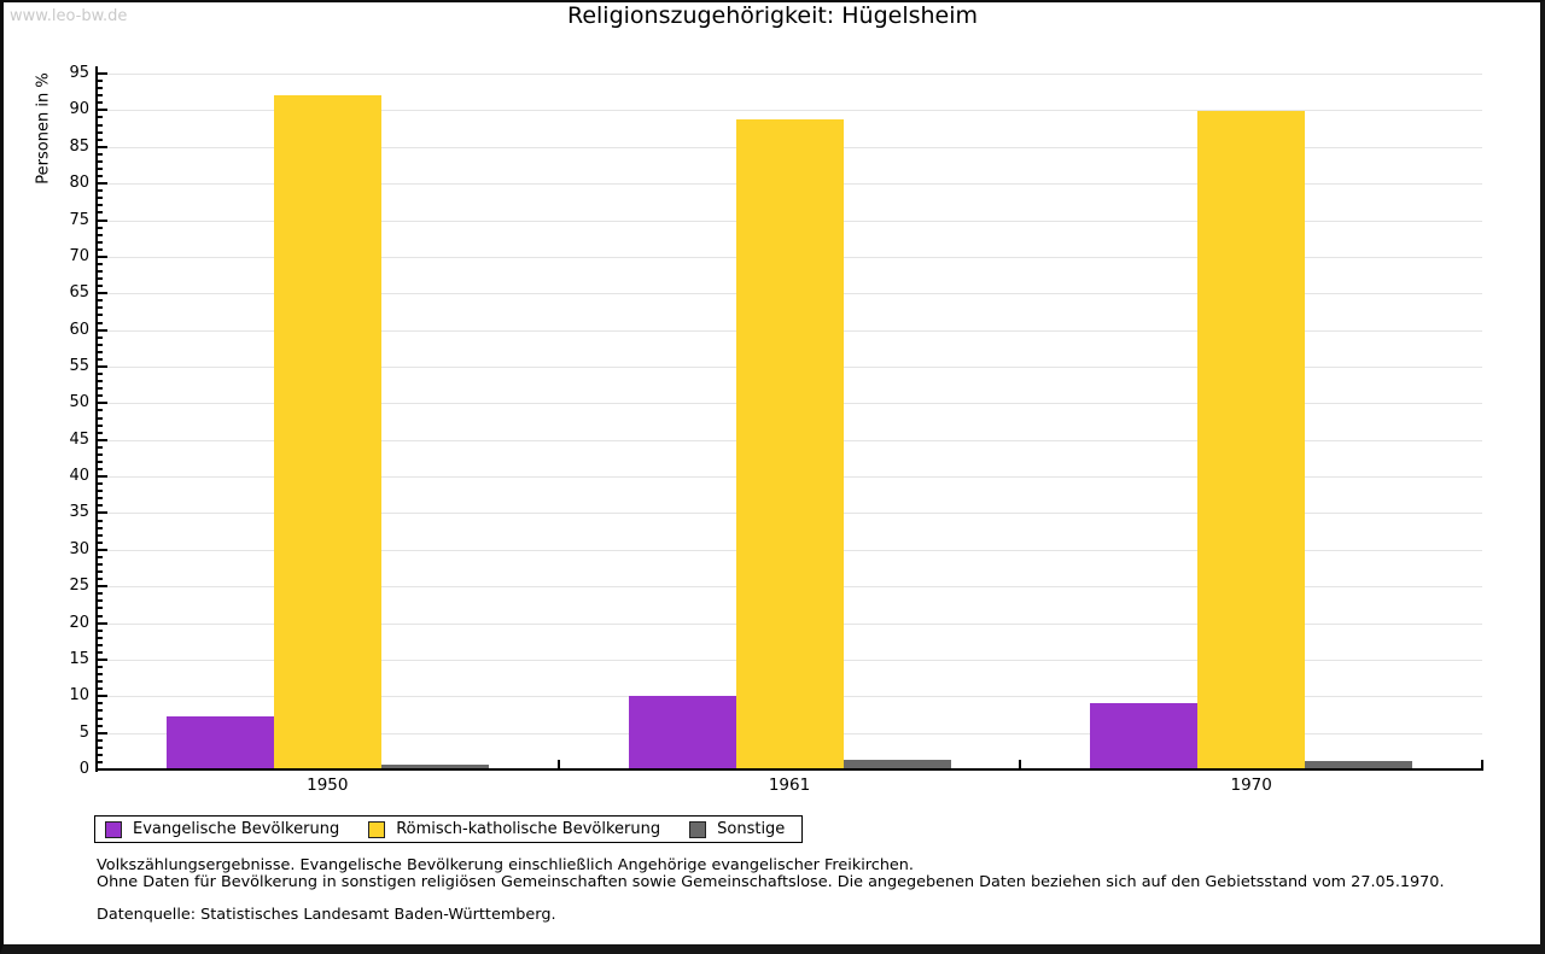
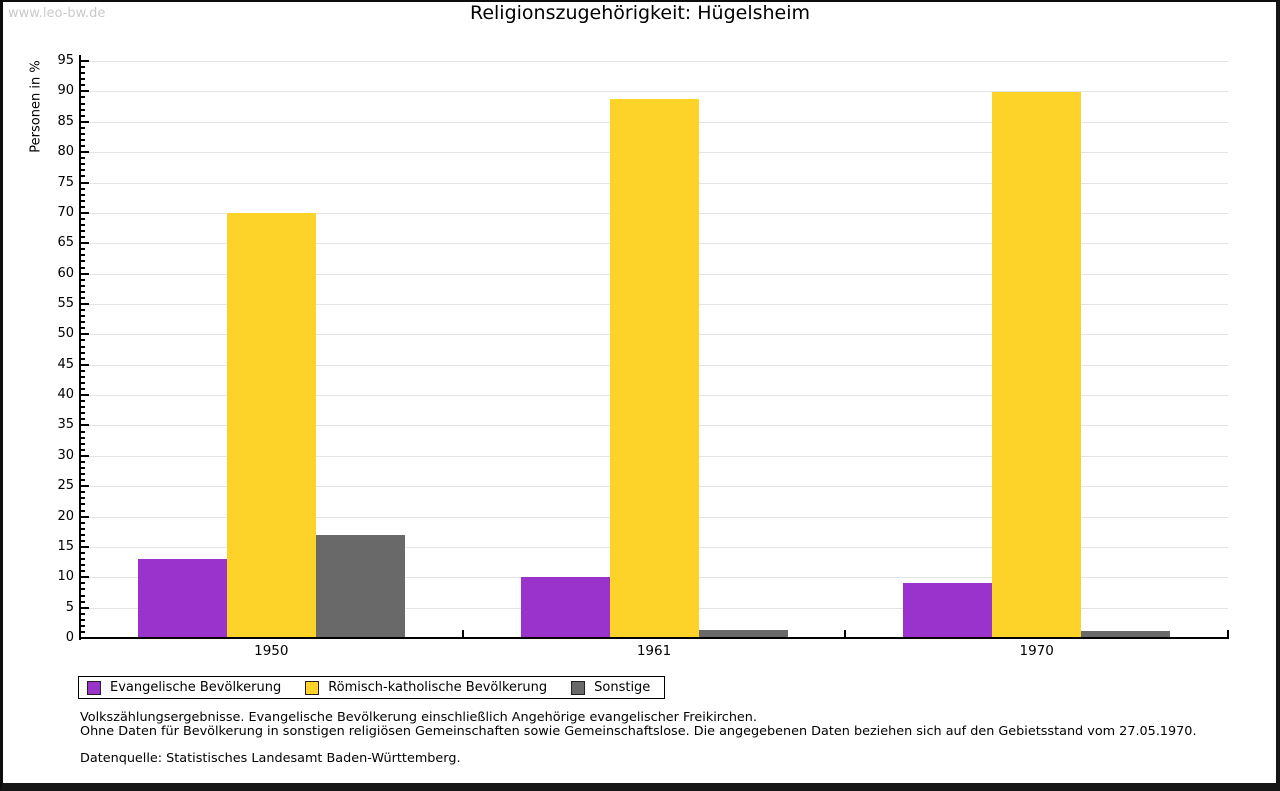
Evangelische Bevölkerung/1950: 7 -> 13
Römisch-katholische Bevölkerung/1950: 92 -> 70
Sonstige/1950: 1 -> 17
